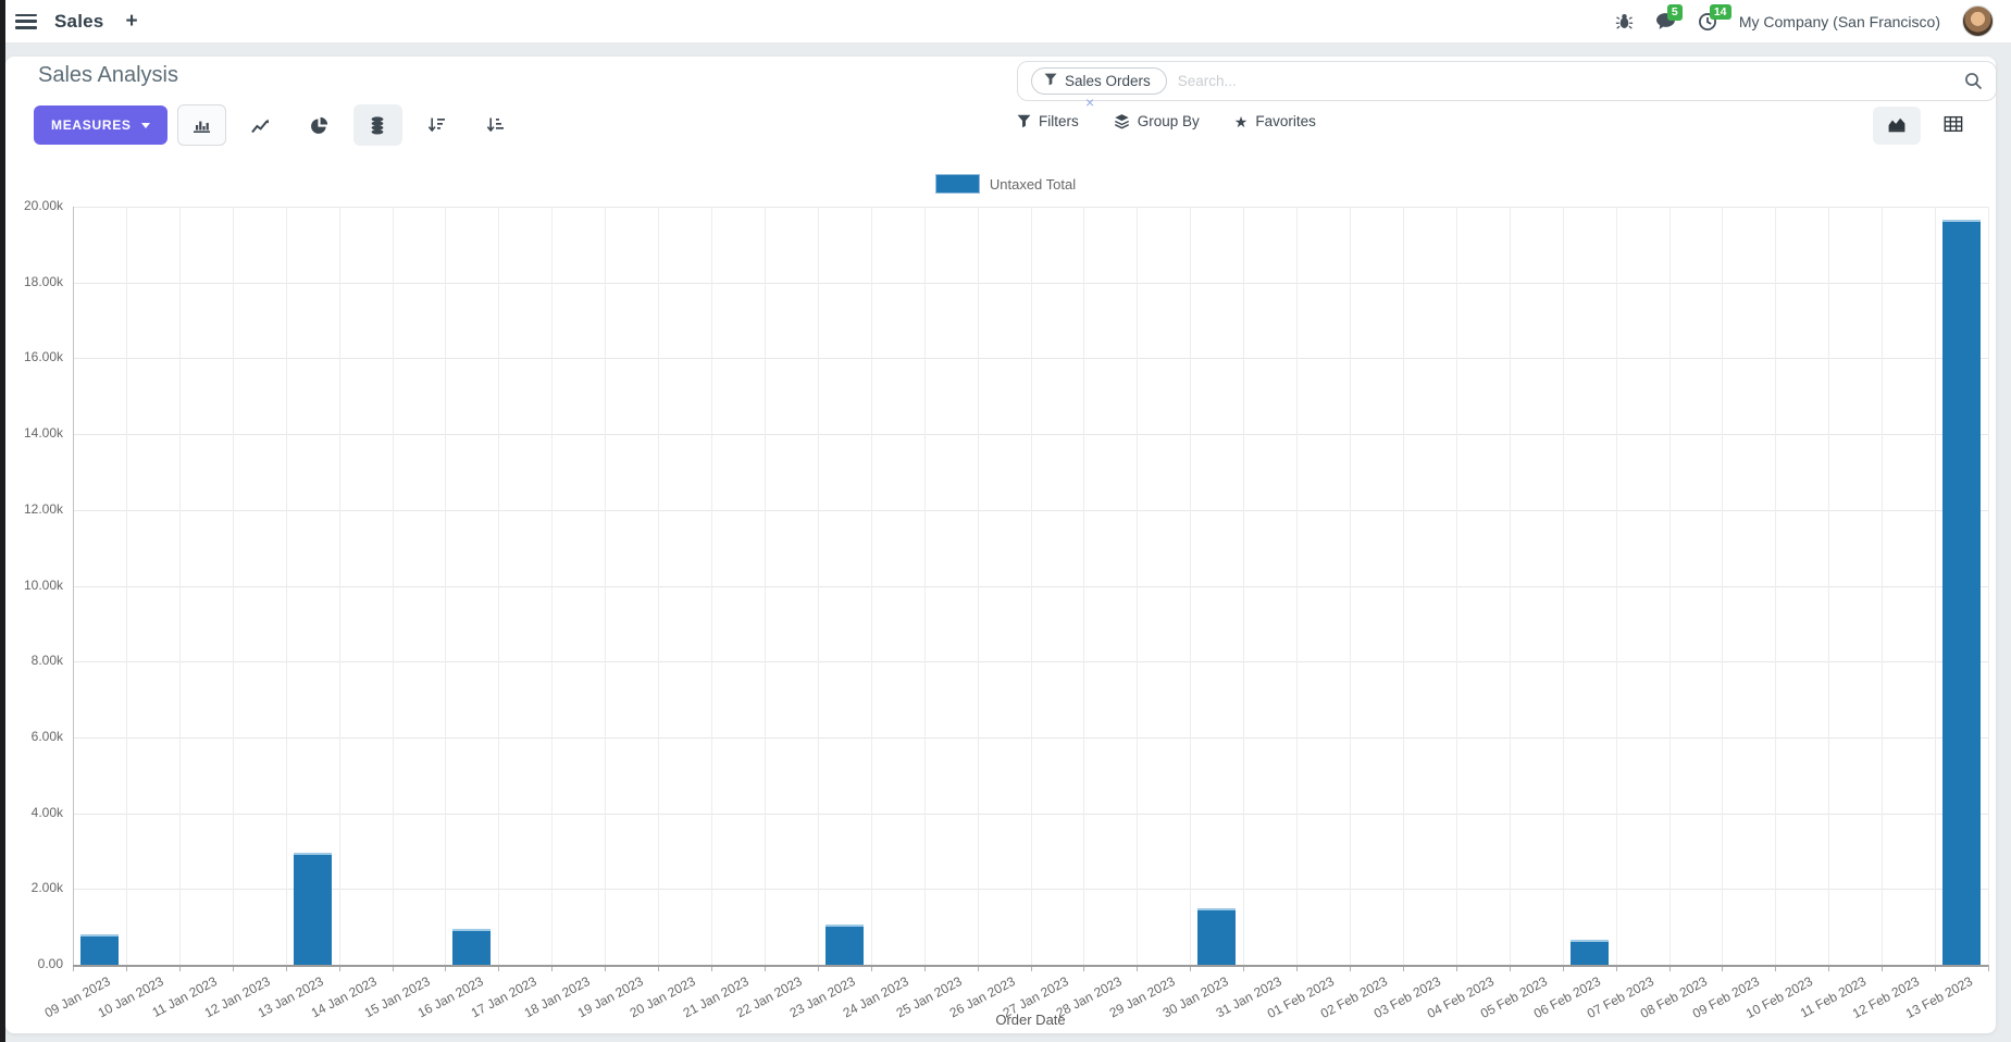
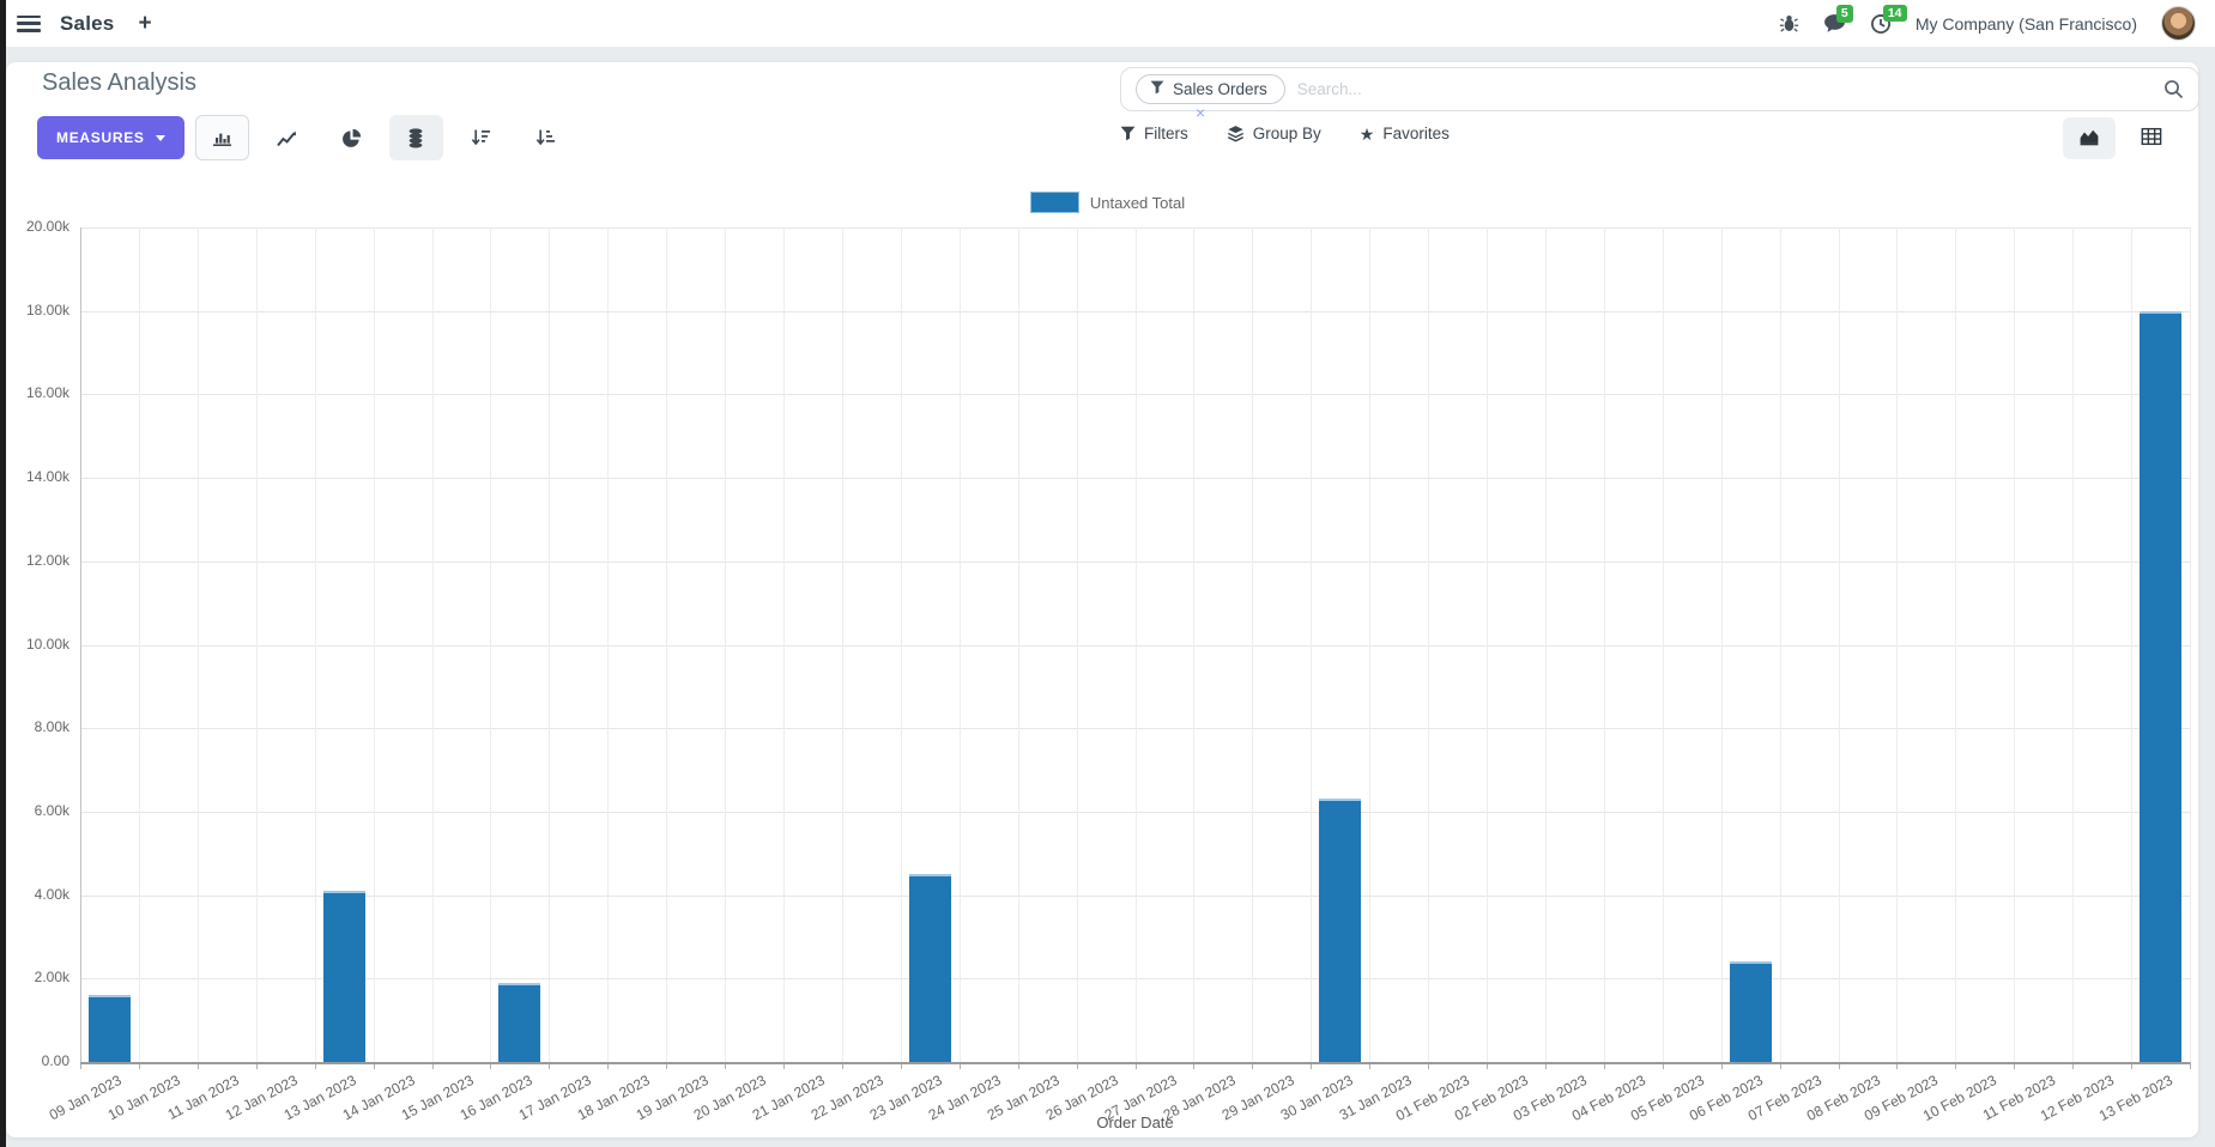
09 Jan 2023: 0.8k -> 1.6k
13 Jan 2023: 3.0k -> 4.1k
16 Jan 2023: 1.0k -> 1.9k
23 Jan 2023: 1.0k -> 4.5k
30 Jan 2023: 1.5k -> 6.3k
06 Feb 2023: 0.6k -> 2.4k
13 Feb 2023: 19.6k -> 18.0k
